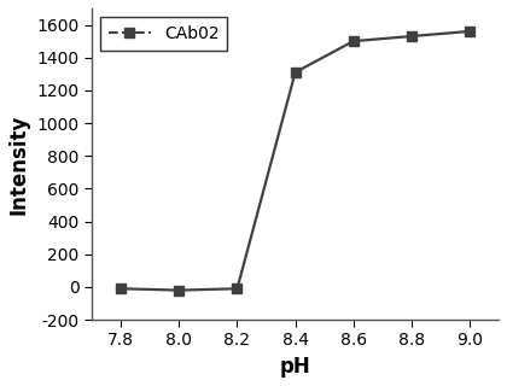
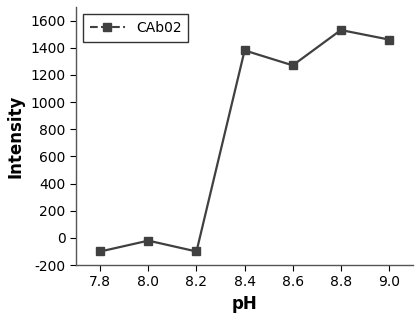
7.8: -10 -> -100
8.2: -10 -> -100
8.4: 1310 -> 1380
8.6: 1500 -> 1270
9.0: 1560 -> 1460
